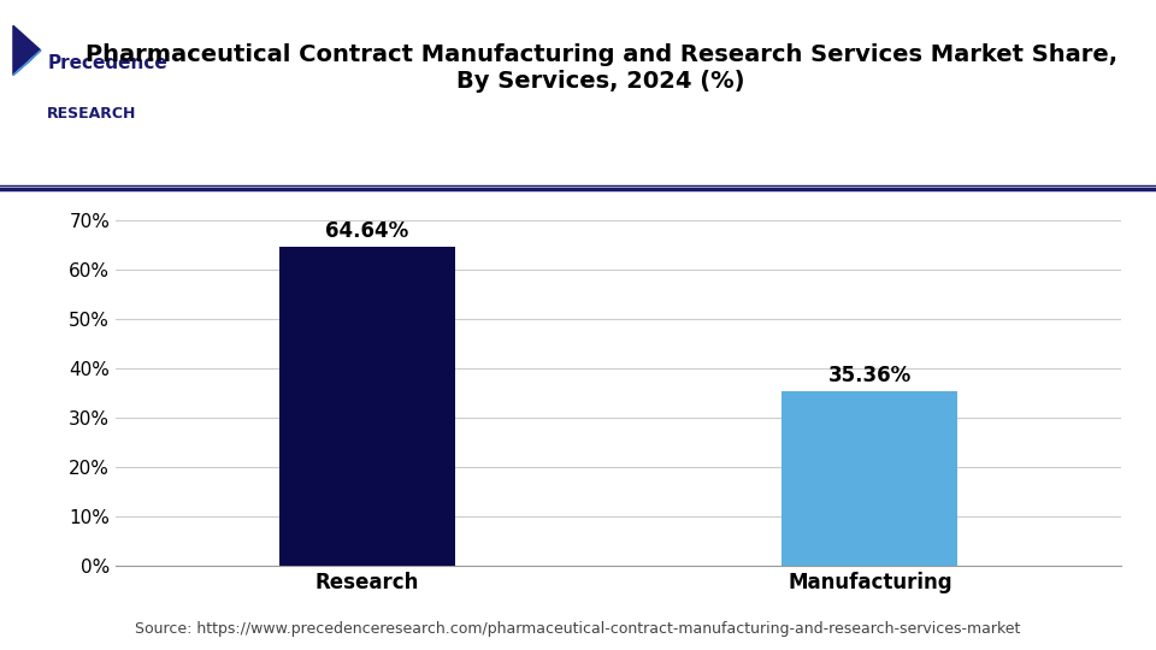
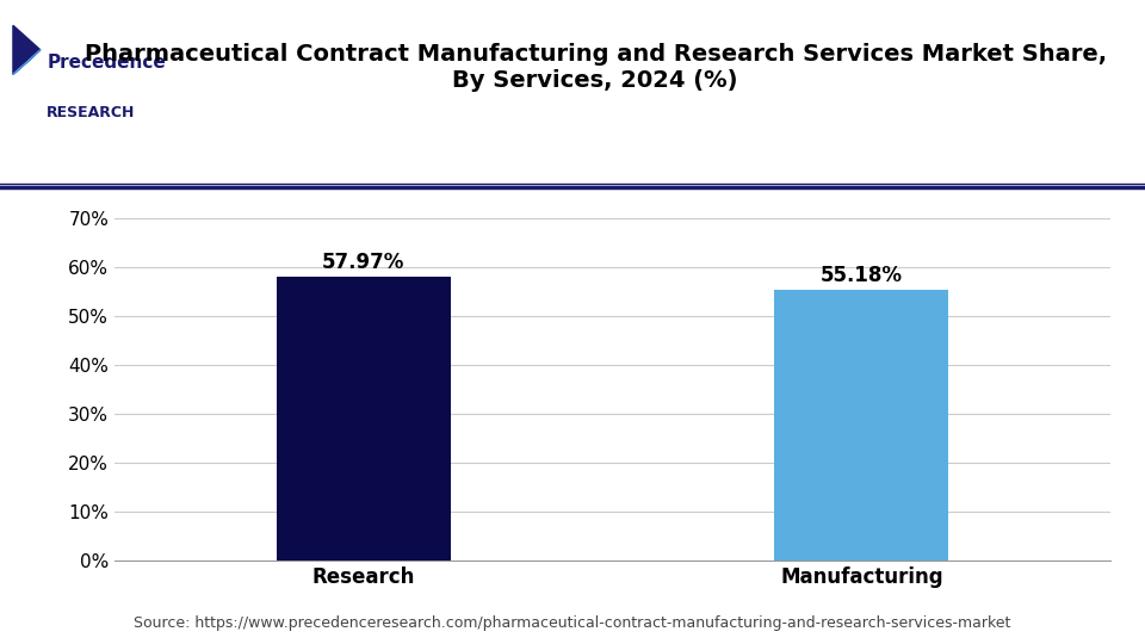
Research: 64.64% -> 57.97%
Manufacturing: 35.36% -> 55.18%
